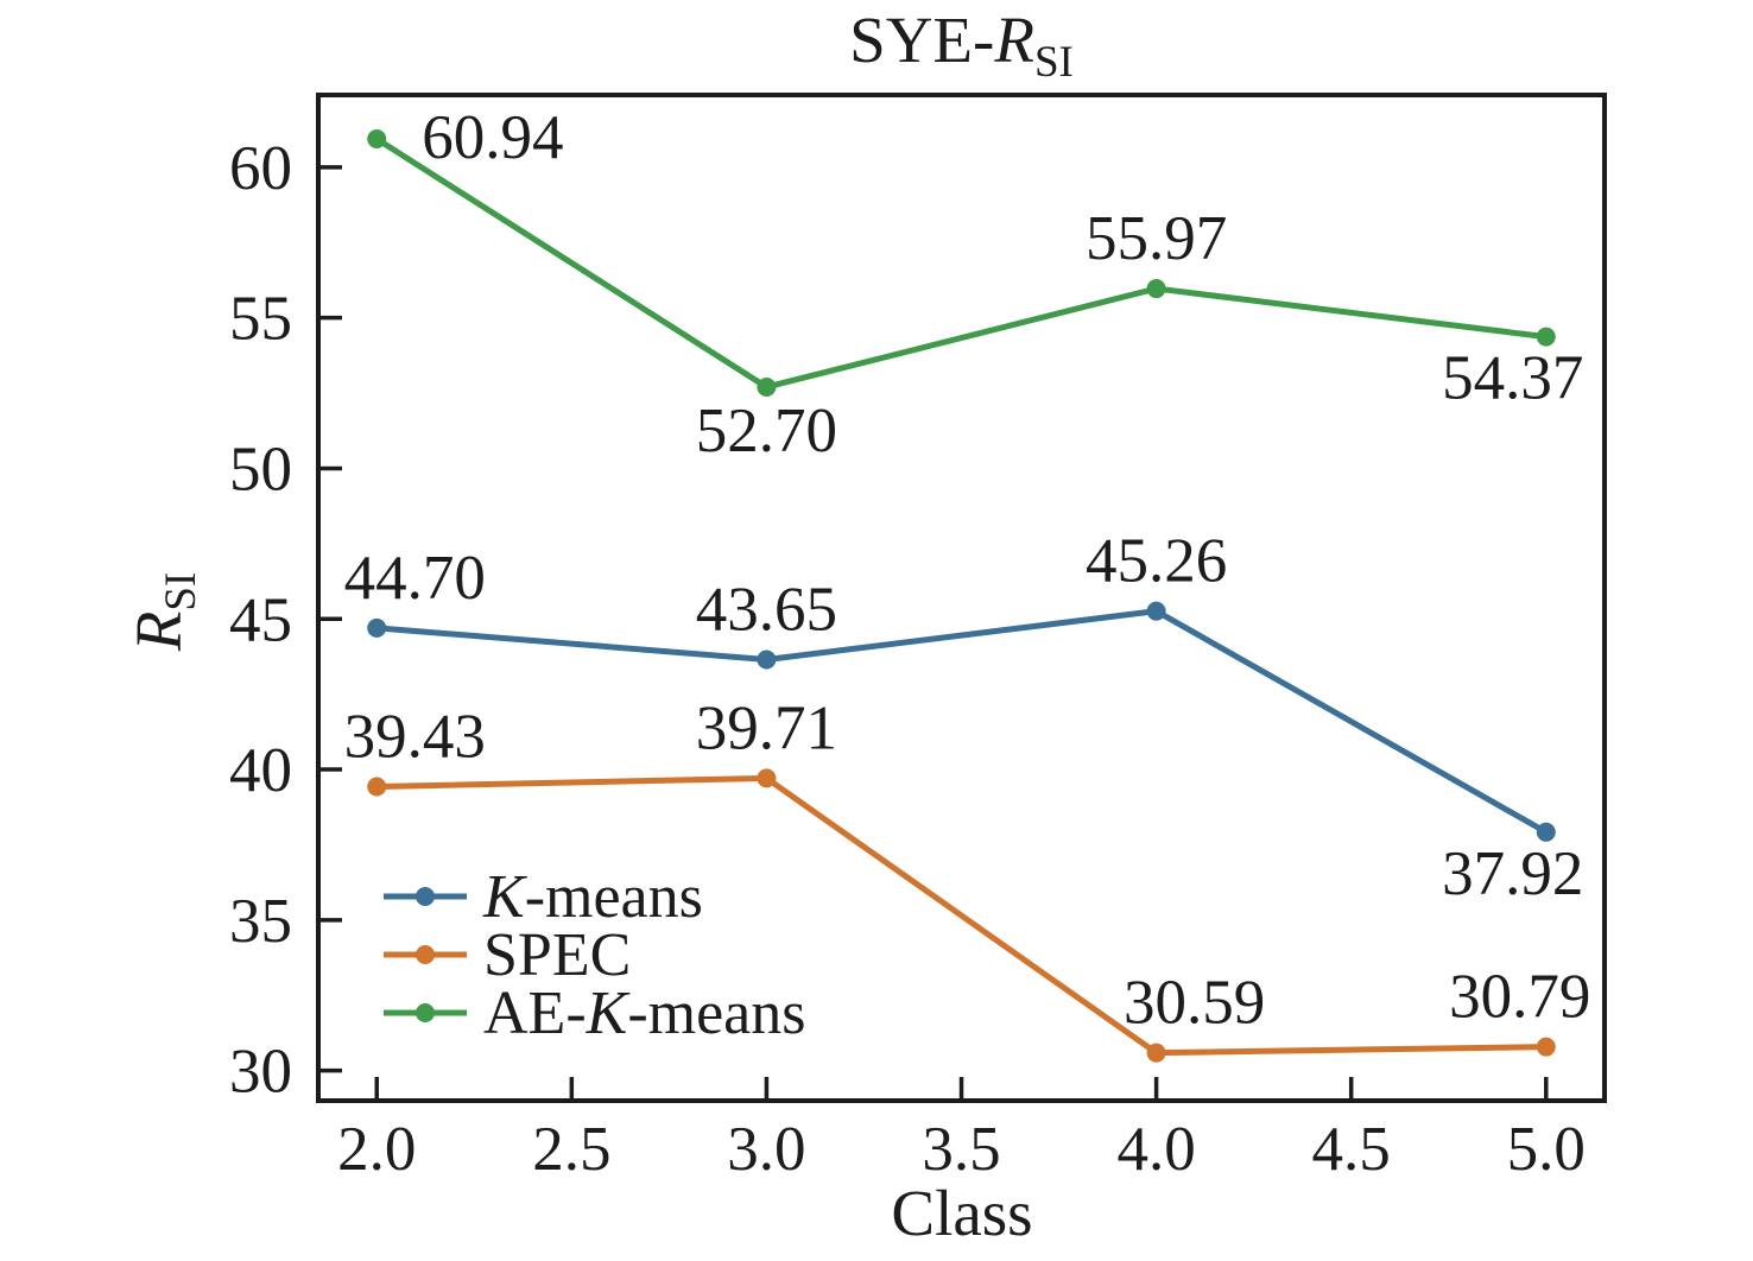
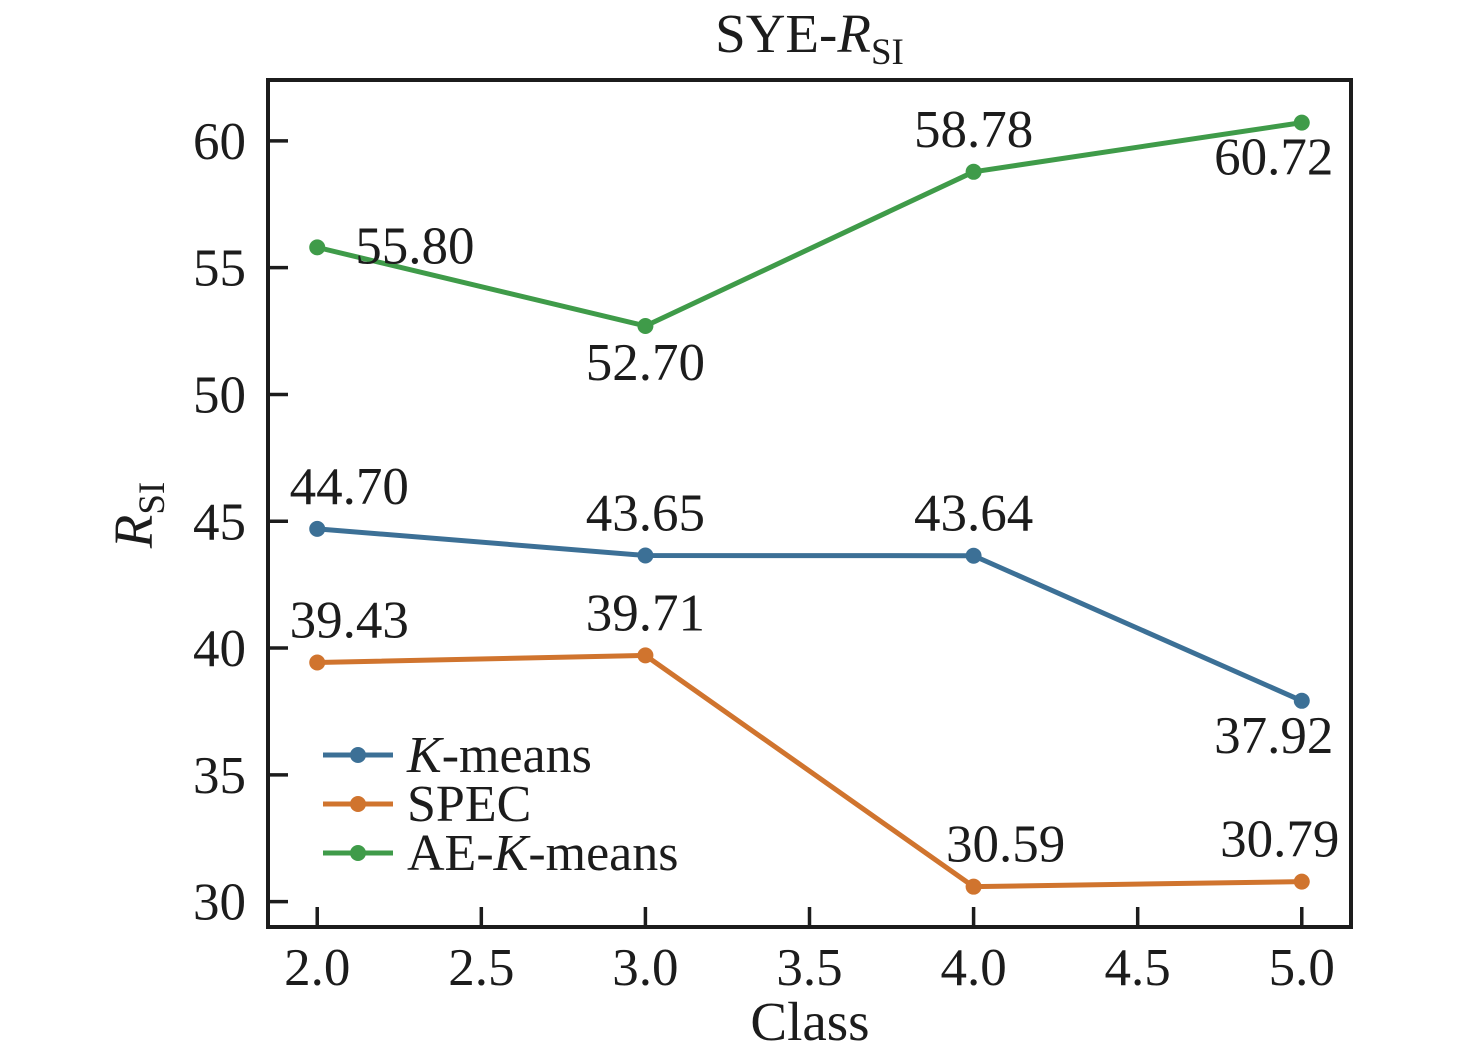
AE-K-means/2.0: 60.94 -> 55.80
K-means/4.0: 45.26 -> 43.64
AE-K-means/4.0: 55.97 -> 58.78
AE-K-means/5.0: 54.37 -> 60.72
